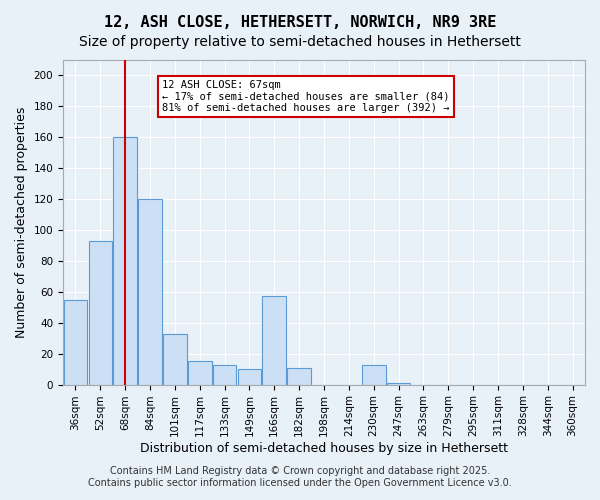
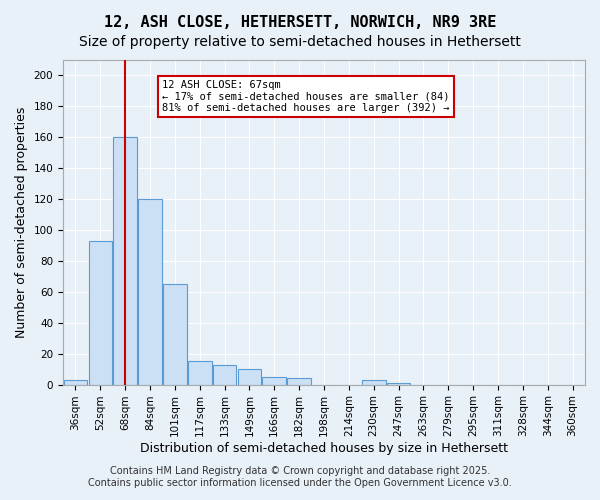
36sqm: 55 -> 3
101sqm: 33 -> 65
166sqm: 57 -> 5
182sqm: 11 -> 4
230sqm: 13 -> 3
